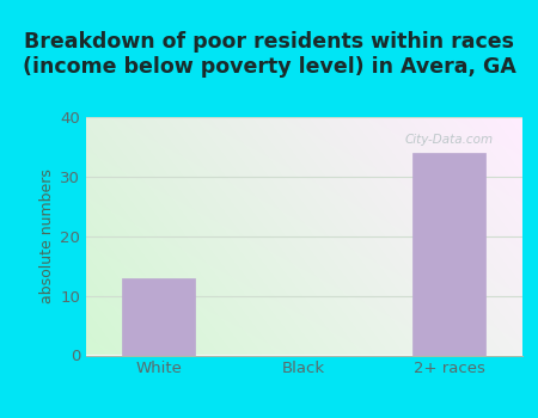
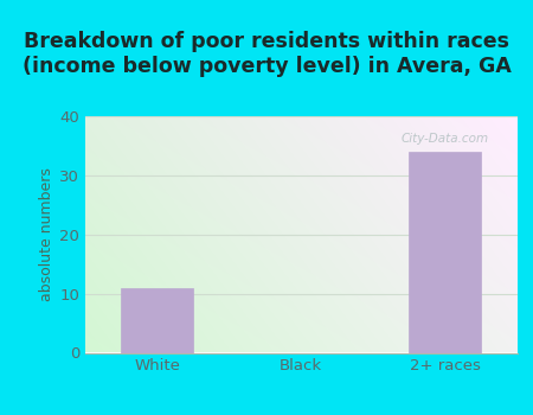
White: 13 -> 11
